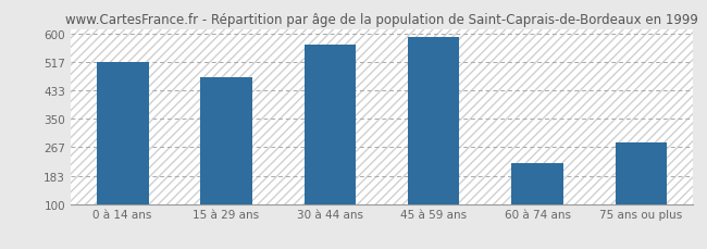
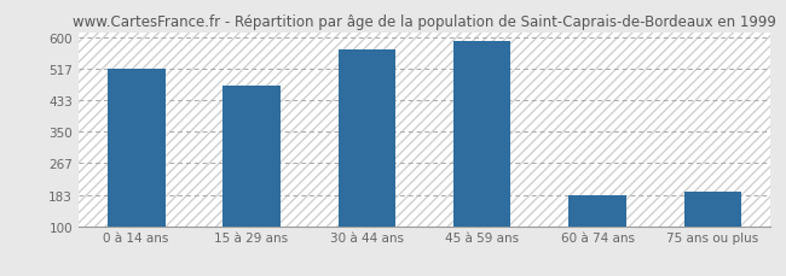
60 à 74 ans: 220 -> 183
75 ans ou plus: 280 -> 190
